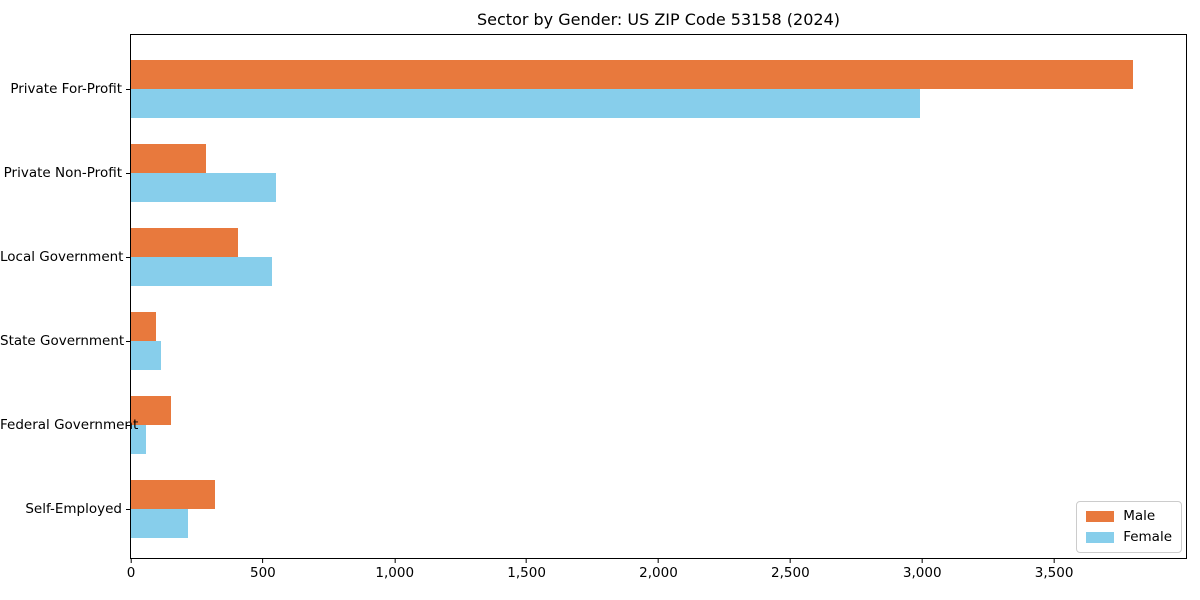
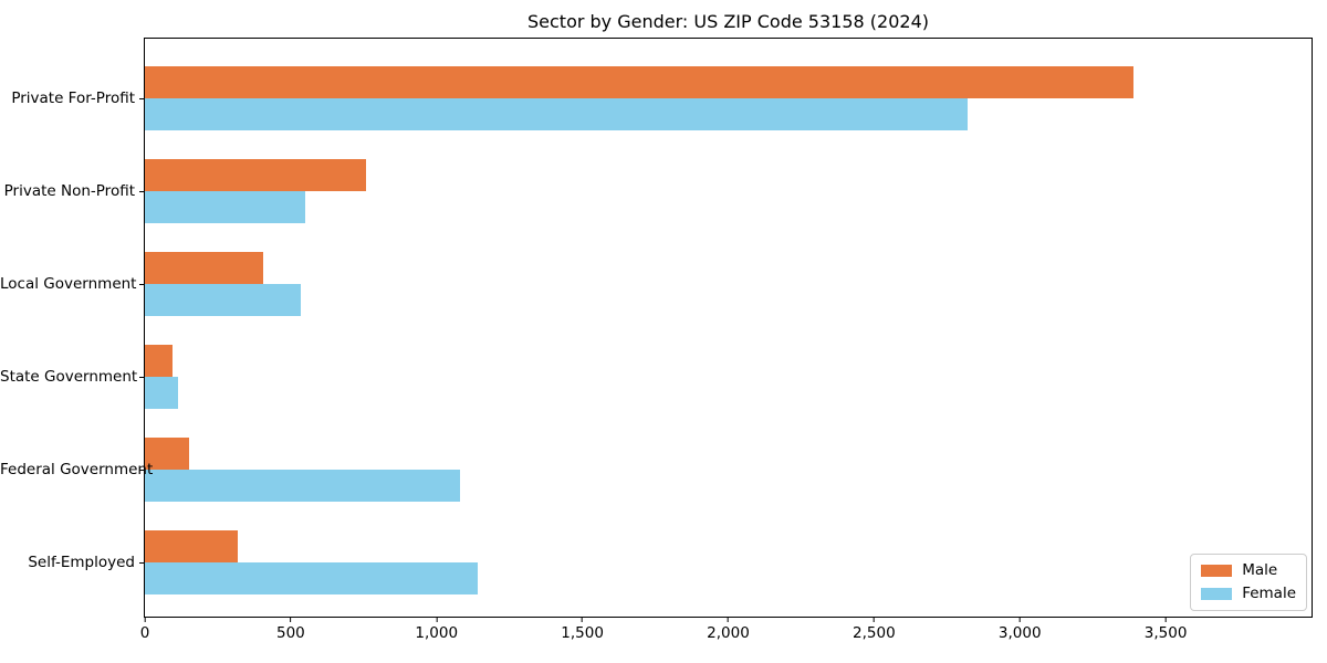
Male/Private For-Profit: 3800 -> 3390
Female/Private For-Profit: 2990 -> 2820
Male/Private Non-Profit: 280 -> 760
Female/Federal Government: 60 -> 1080
Female/Self-Employed: 220 -> 1140
